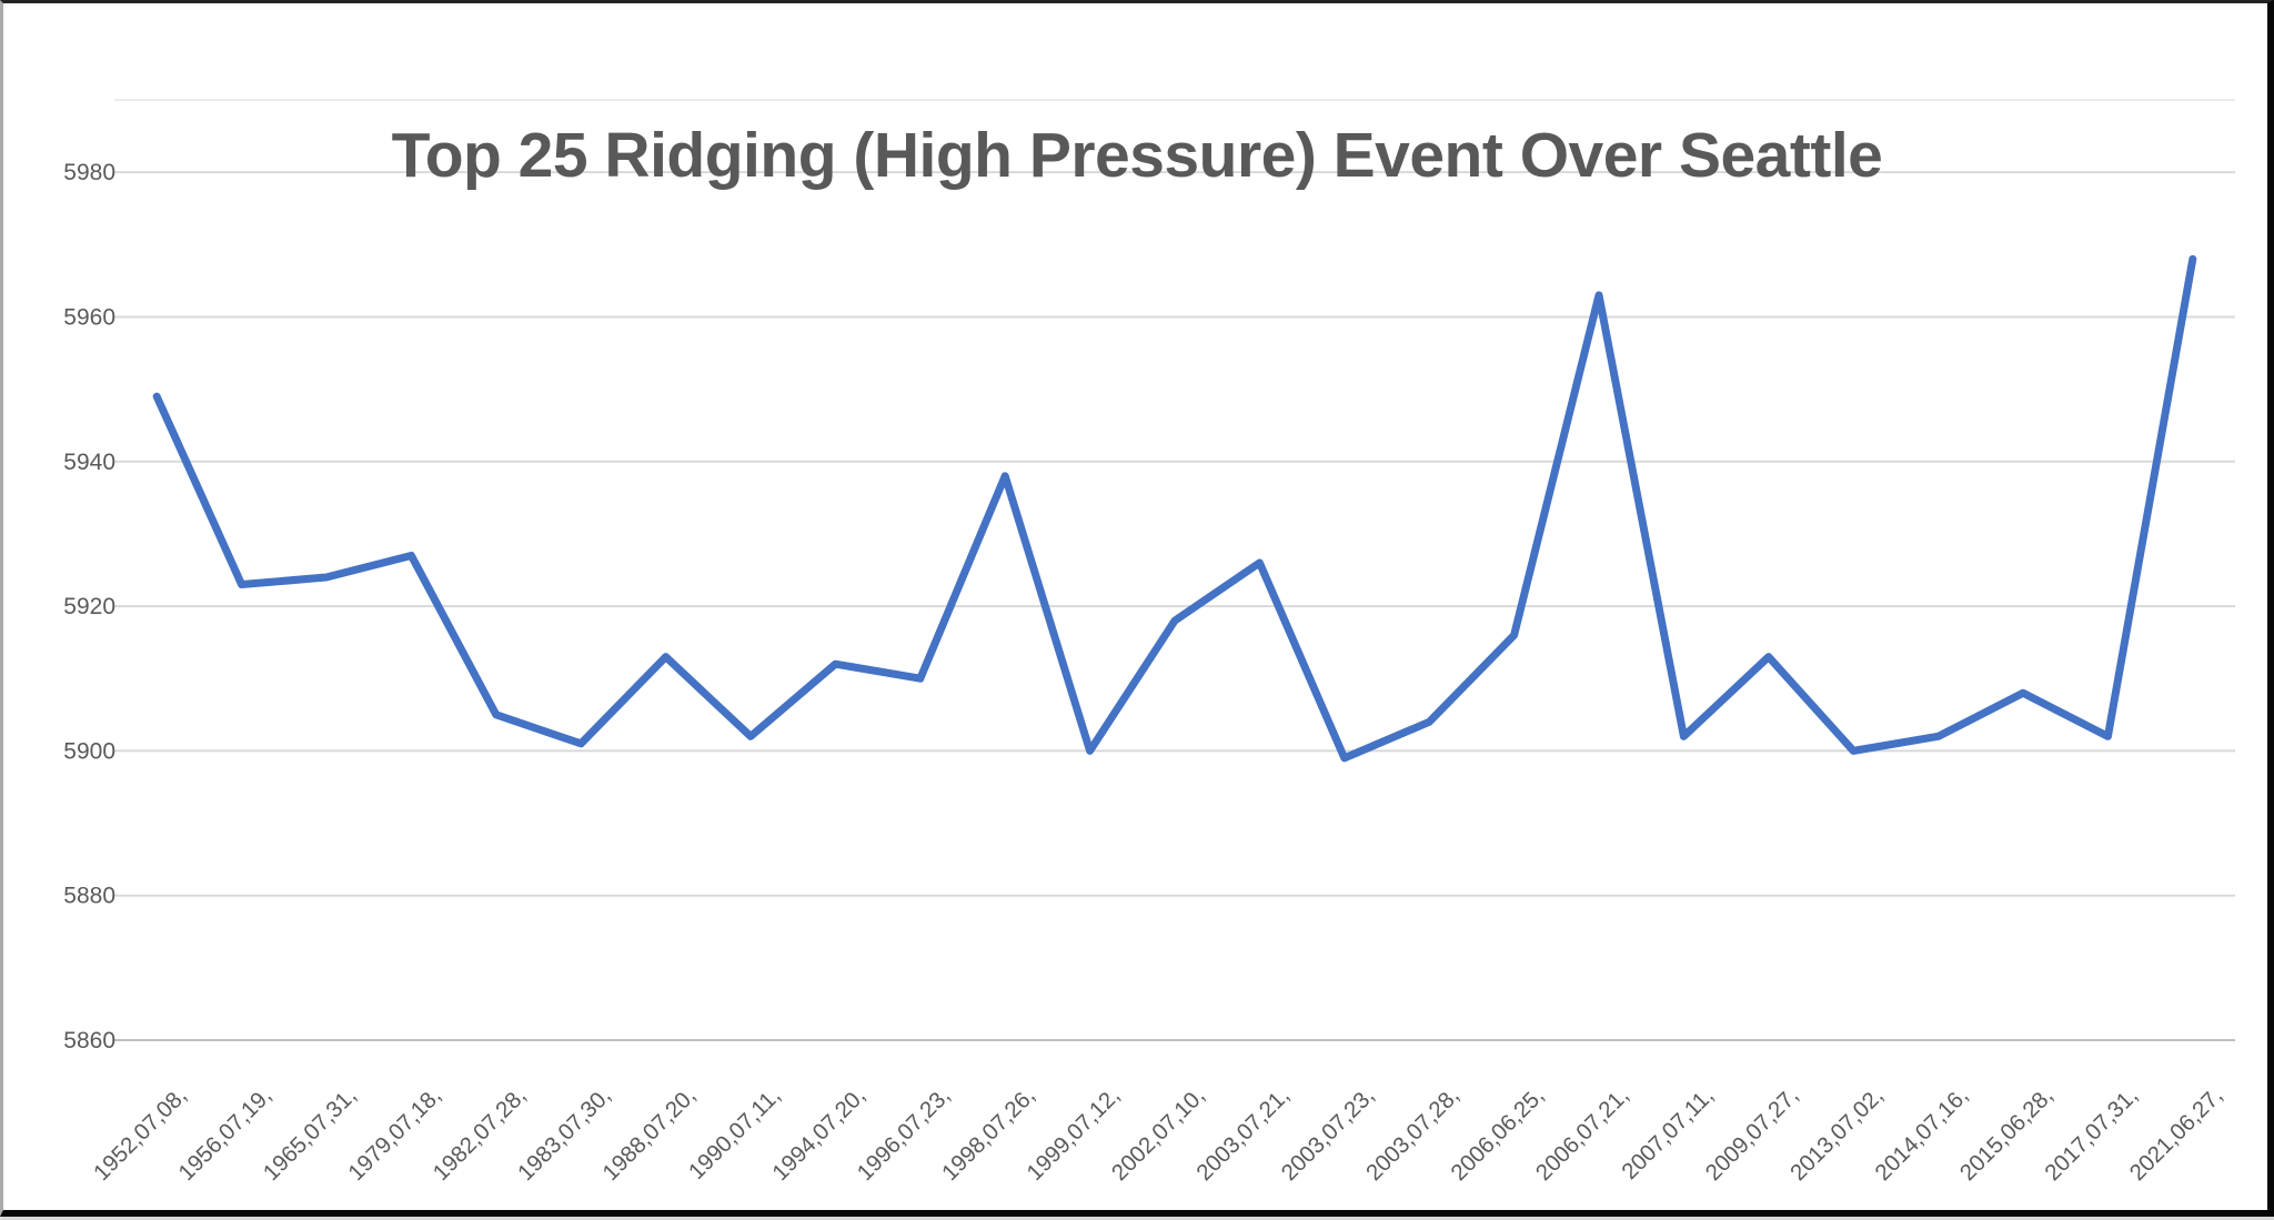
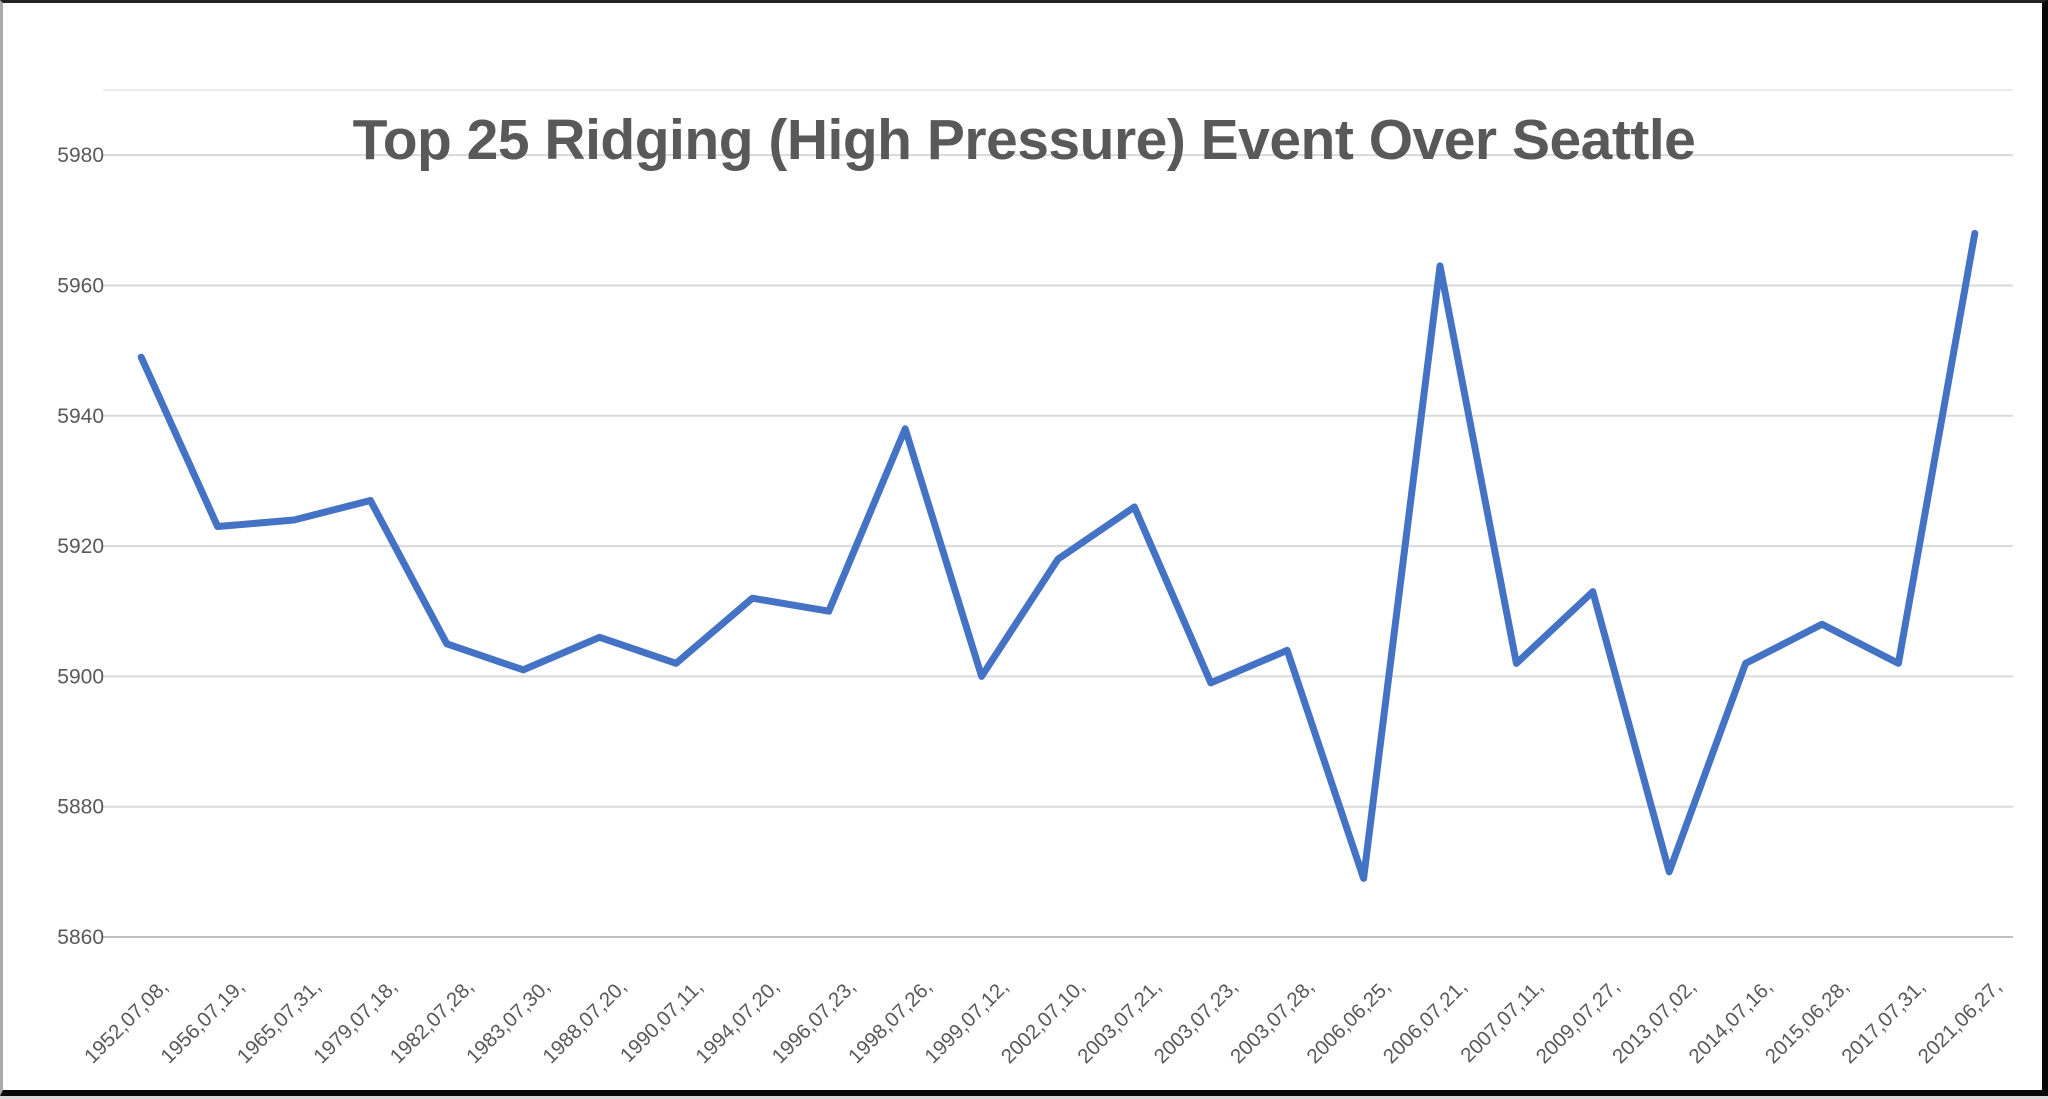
1988,07,20,: 5913 -> 5906
2006,06,25,: 5916 -> 5869
2013,07,02,: 5900 -> 5870
